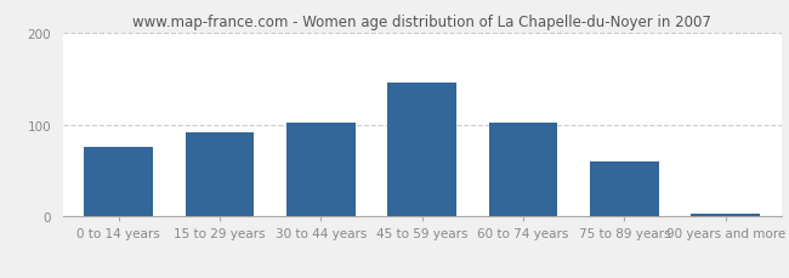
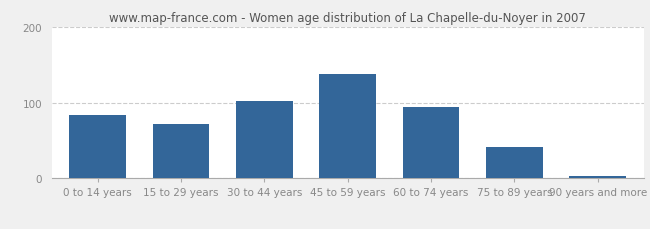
0 to 14 years: 76 -> 83
15 to 29 years: 92 -> 72
45 to 59 years: 146 -> 138
60 to 74 years: 102 -> 94
75 to 89 years: 60 -> 42
